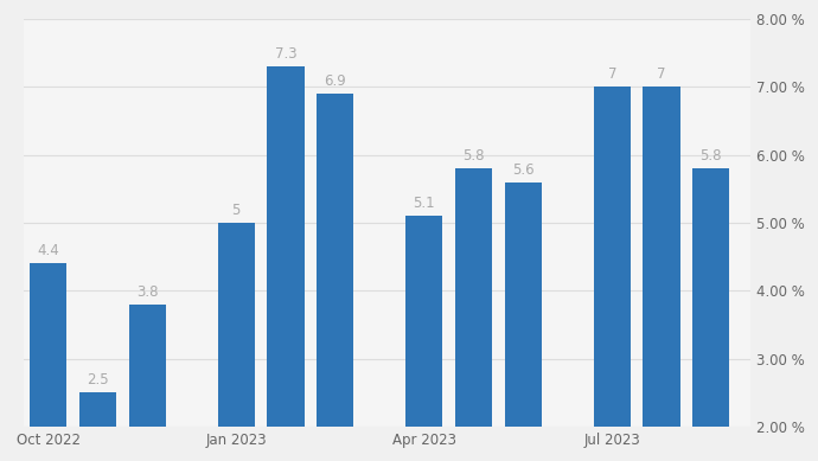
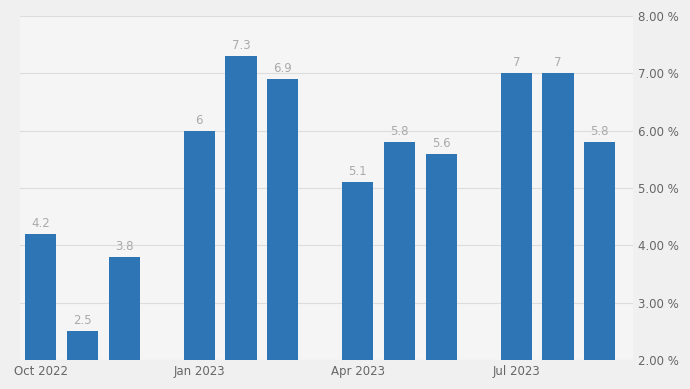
Oct 2022: 4.4 -> 4.2
Jan 2023: 5 -> 6
